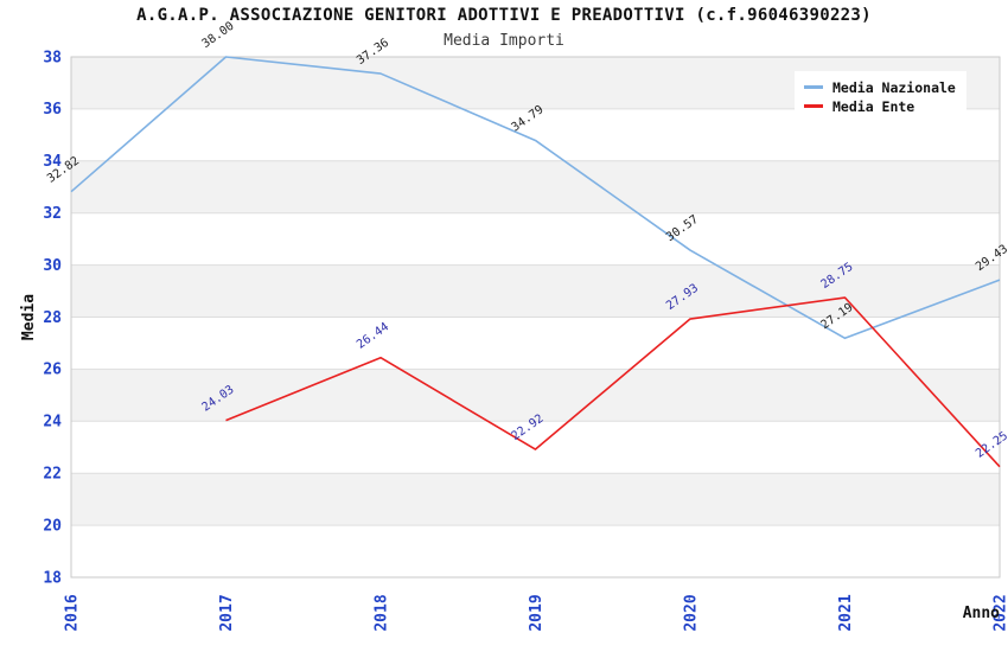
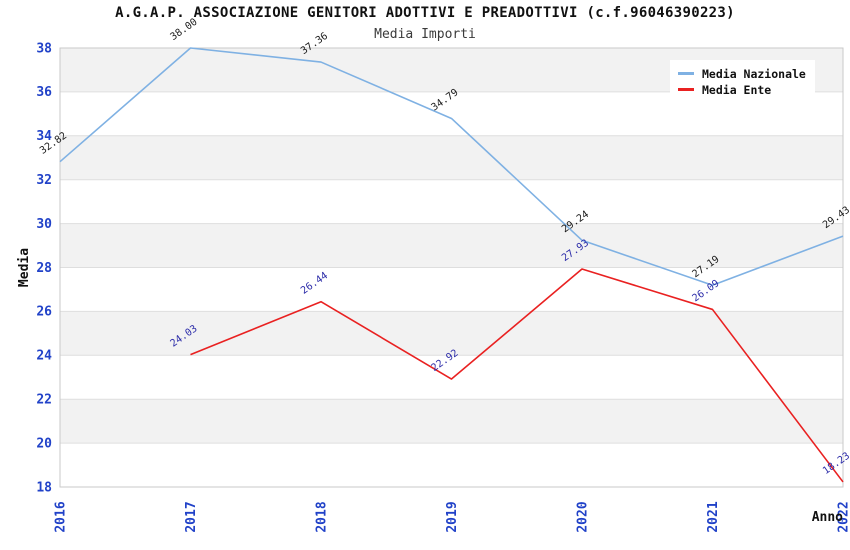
Media Nazionale/2020: 30.57 -> 29.24
Media Ente/2021: 28.75 -> 26.09
Media Ente/2022: 22.25 -> 18.23
